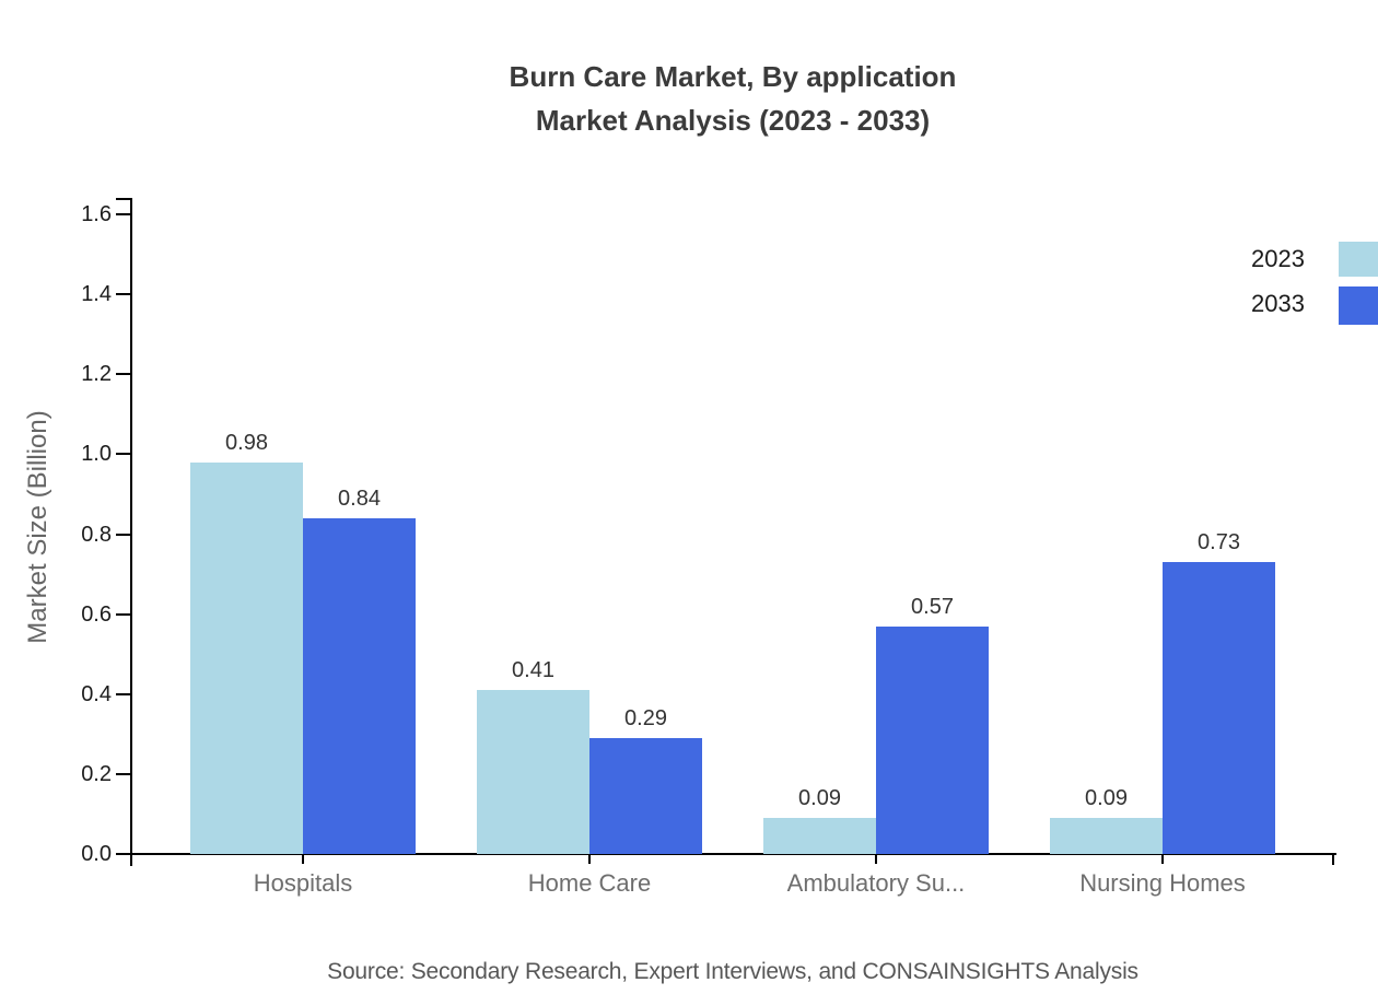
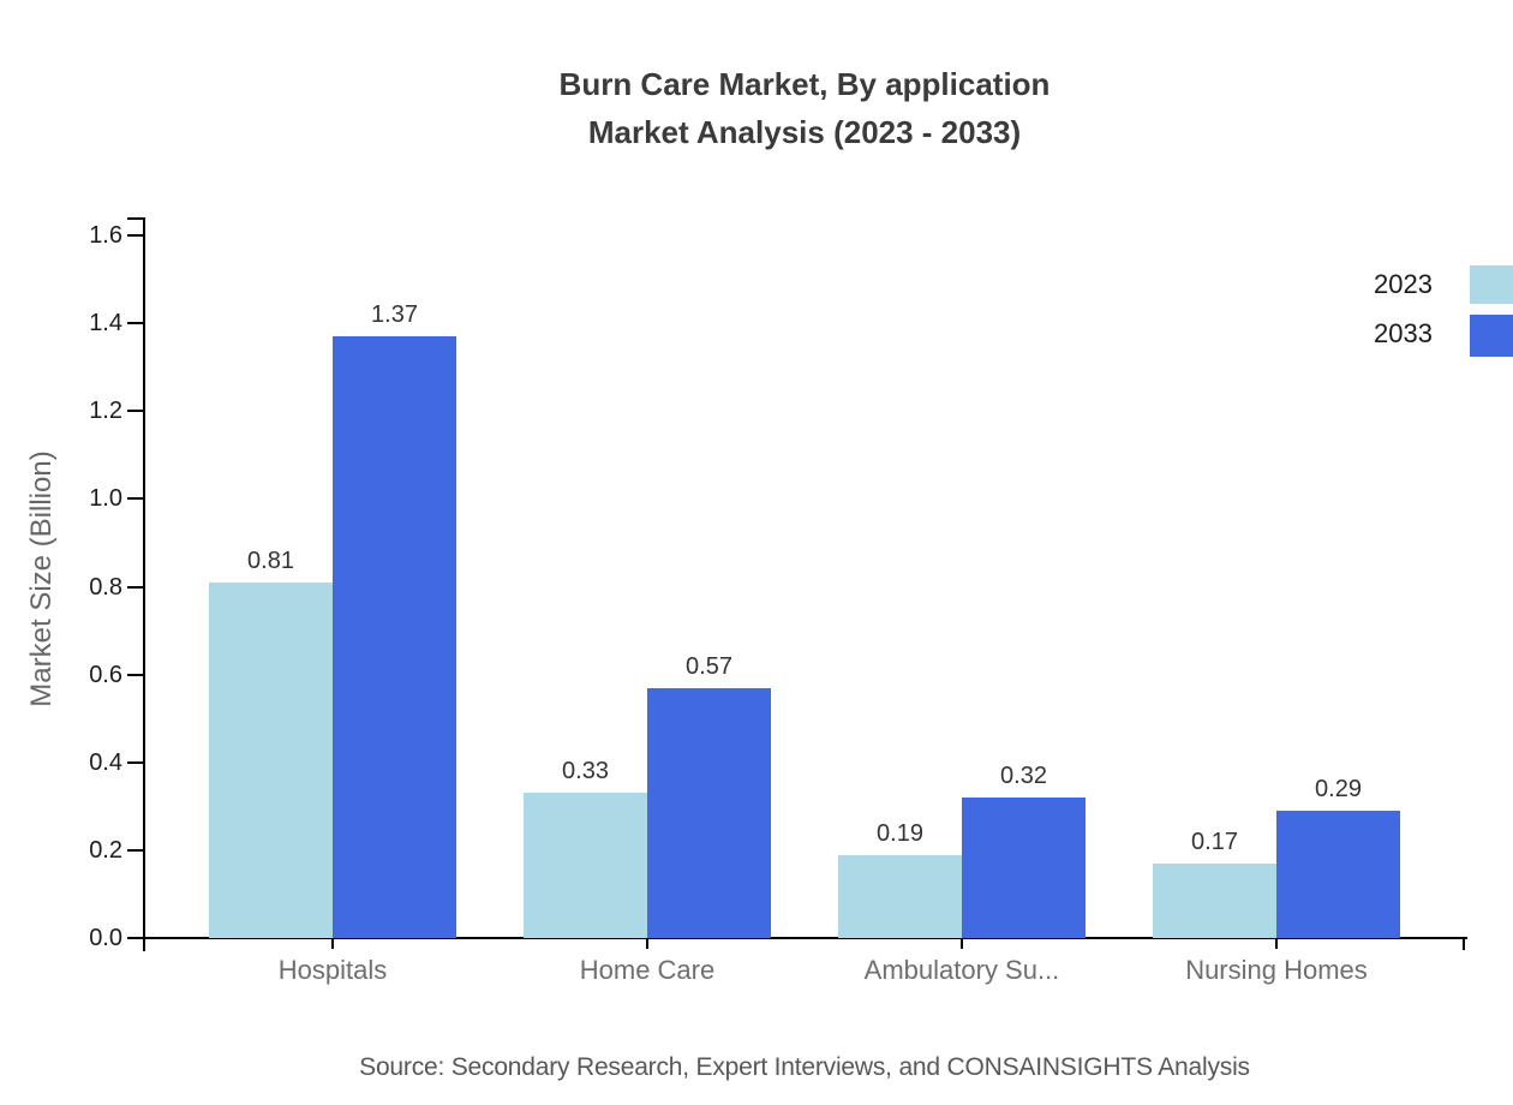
2023/Hospitals: 0.98 -> 0.81
2033/Hospitals: 0.84 -> 1.37
2023/Home Care: 0.41 -> 0.33
2033/Home Care: 0.29 -> 0.57
2023/Ambulatory Su...: 0.09 -> 0.19
2033/Ambulatory Su...: 0.57 -> 0.32
2023/Nursing Homes: 0.09 -> 0.17
2033/Nursing Homes: 0.73 -> 0.29
